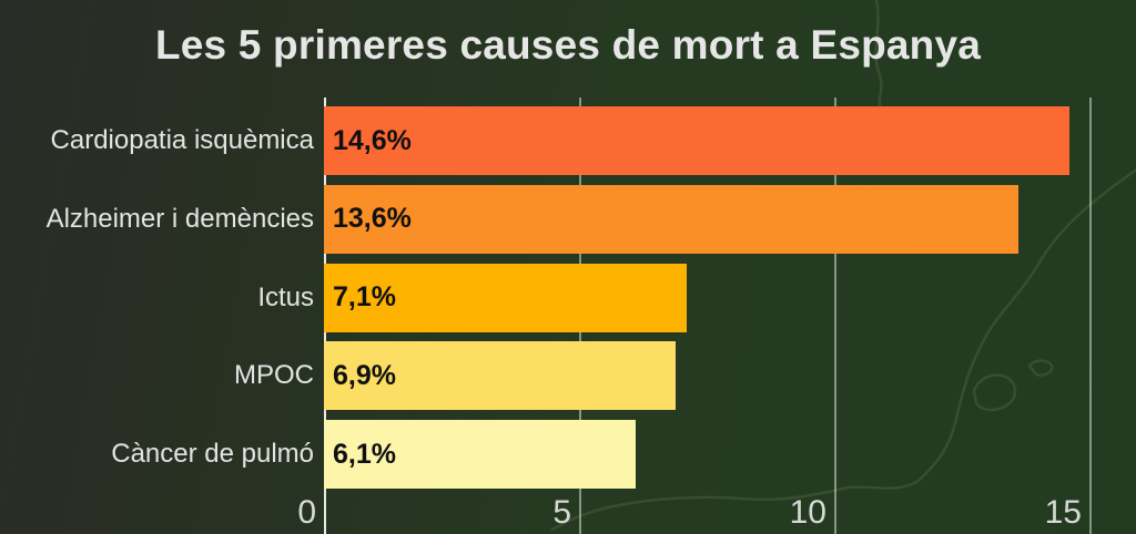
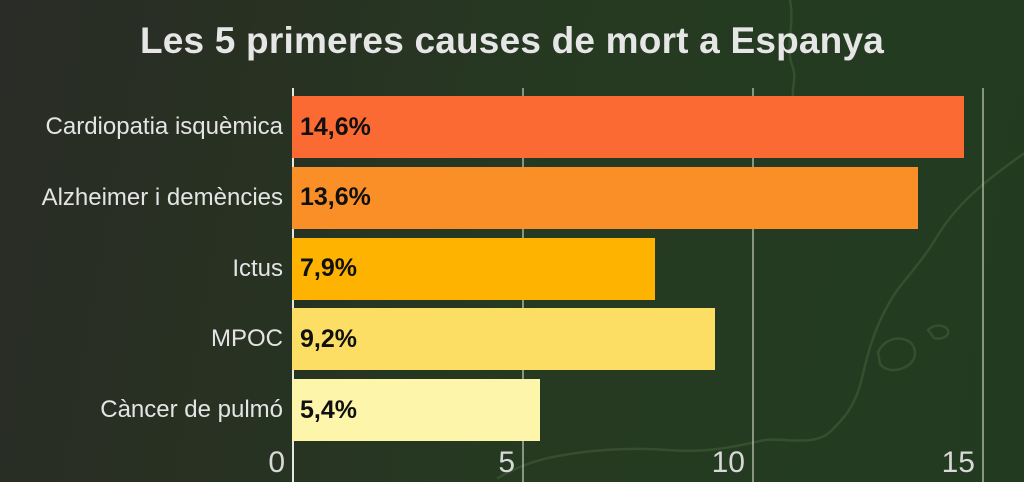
Ictus: 7,1% -> 7,9%
MPOC: 6,9% -> 9,2%
Càncer de pulmó: 6,1% -> 5,4%
